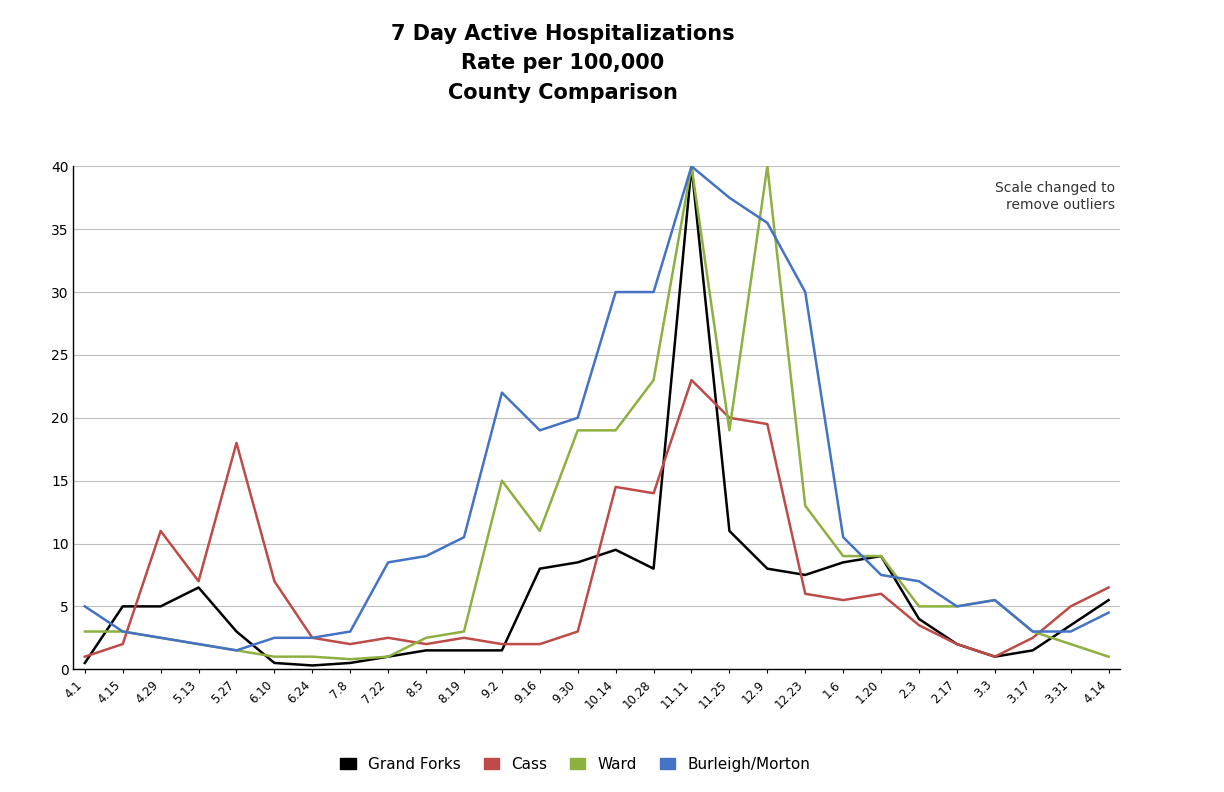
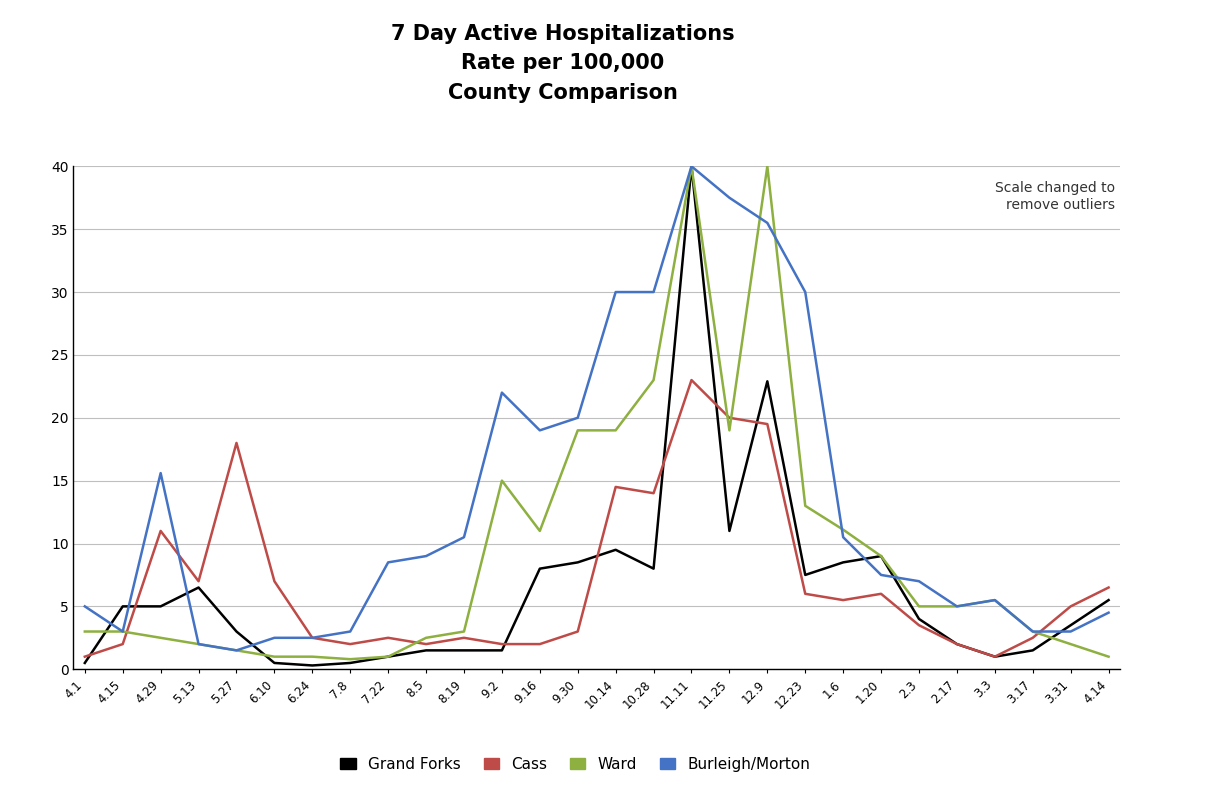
Burleigh/Morton/4.29: 2.5 -> 15.6
Grand Forks/12.9: 8.0 -> 22.9
Ward/1.6: 9.0 -> 11.1
